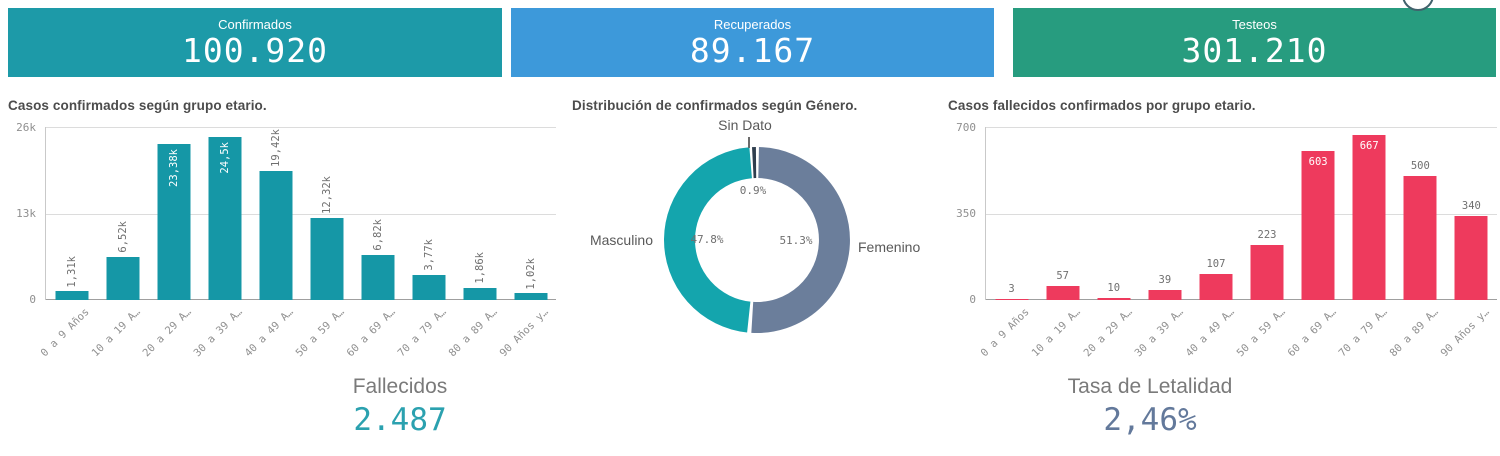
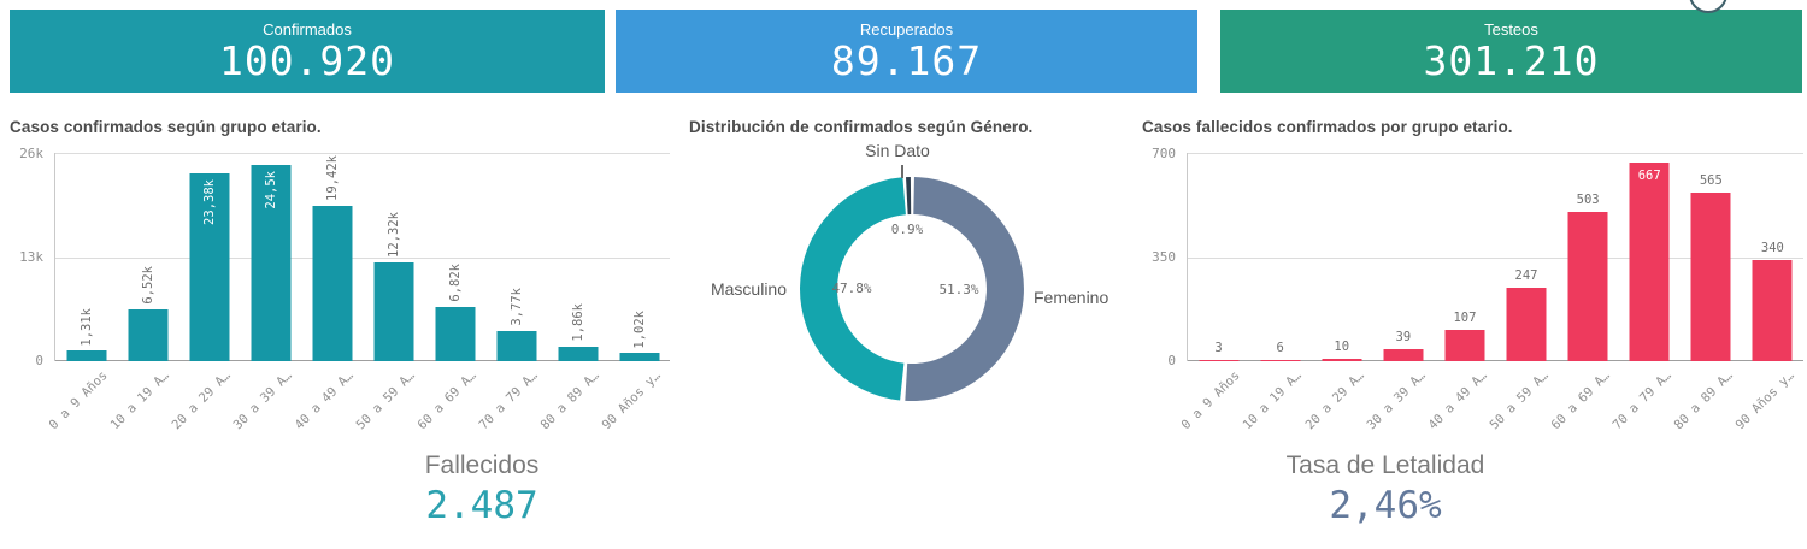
Casos fallecidos confirmados por grupo etario./10 a 19 A…: 57 -> 6
Casos fallecidos confirmados por grupo etario./50 a 59 A…: 223 -> 247
Casos fallecidos confirmados por grupo etario./60 a 69 A…: 603 -> 503
Casos fallecidos confirmados por grupo etario./80 a 89 A…: 500 -> 565
